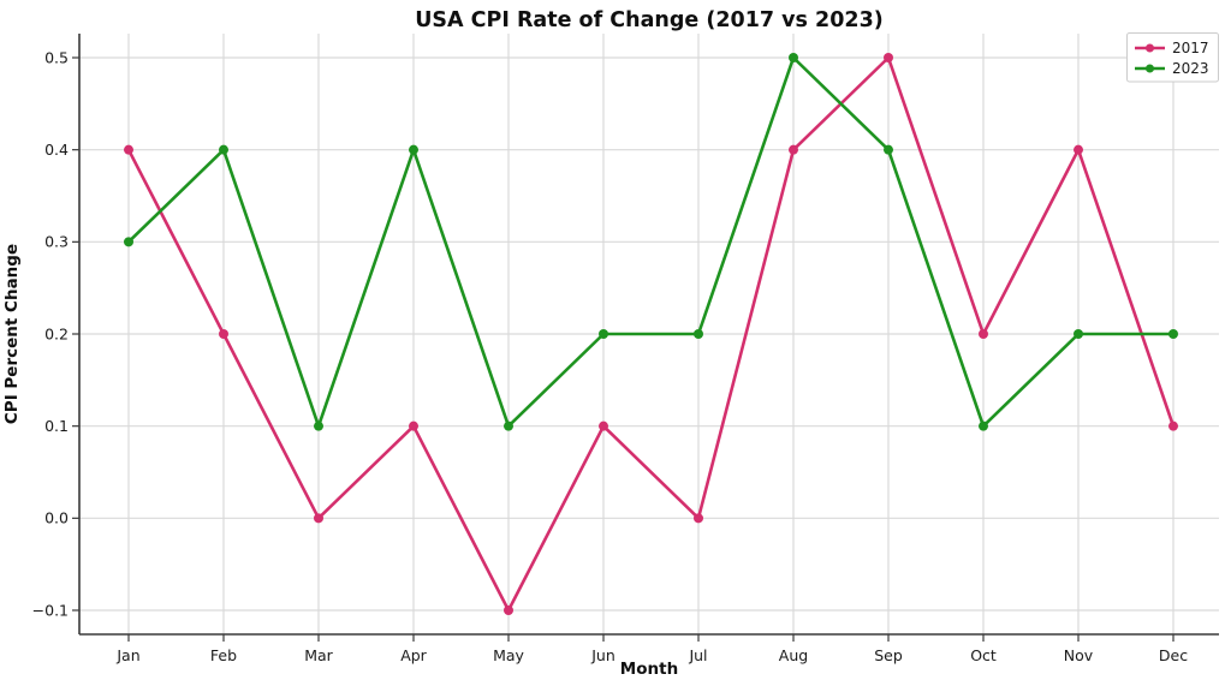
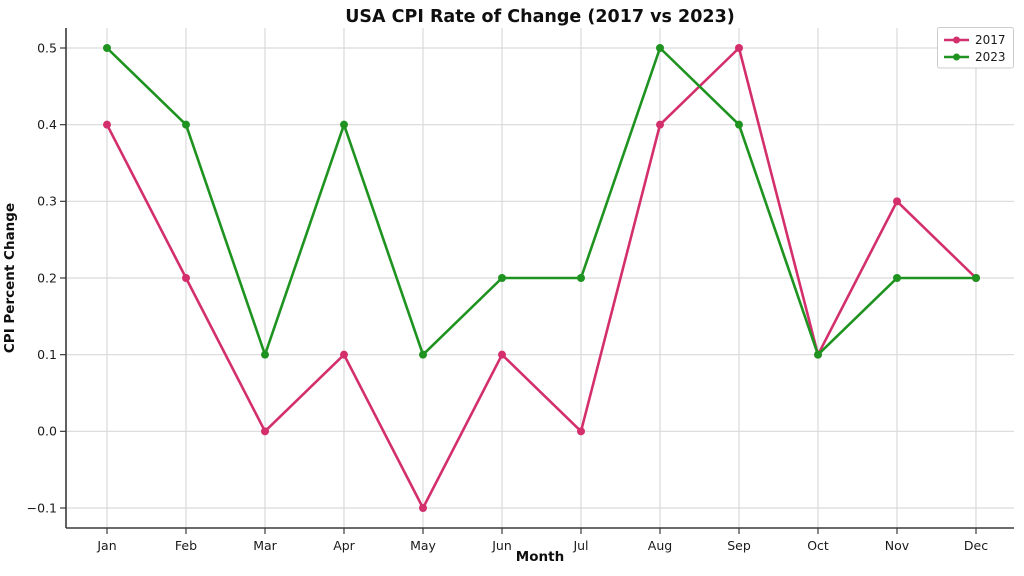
2023/Jan: 0.3 -> 0.5
2017/Oct: 0.2 -> 0.1
2017/Nov: 0.4 -> 0.3
2017/Dec: 0.1 -> 0.2
